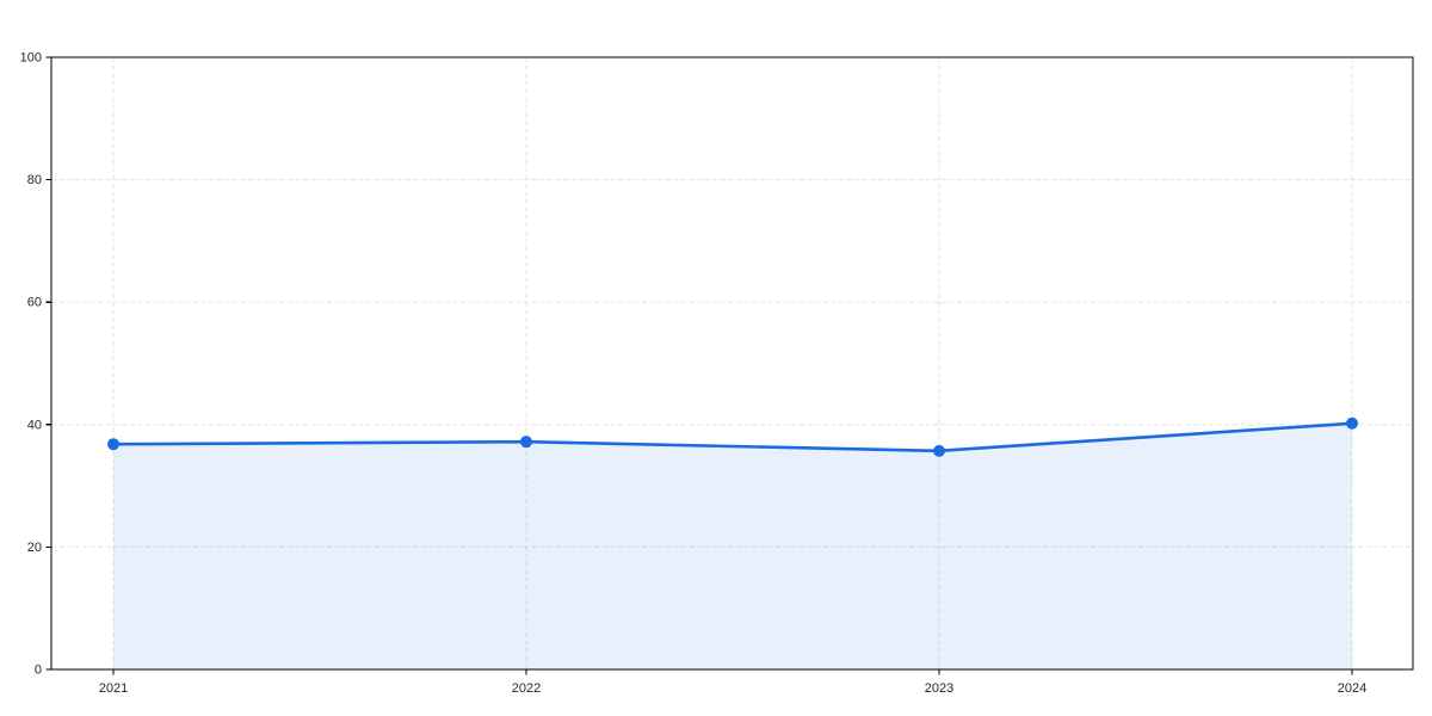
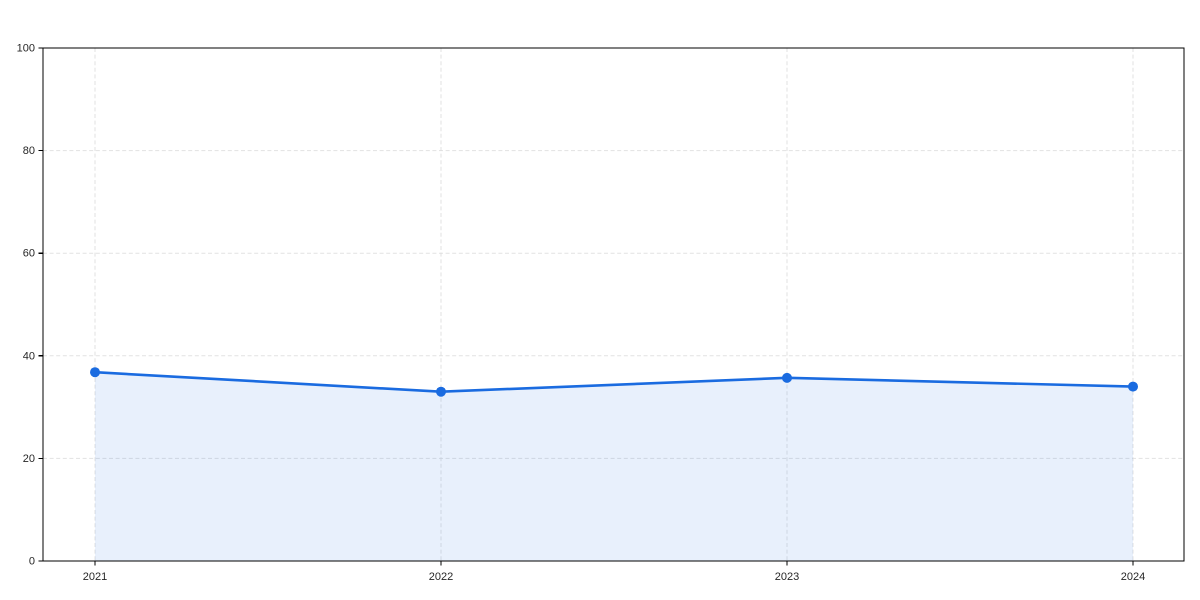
2022: 37 -> 33
2024: 40 -> 34
